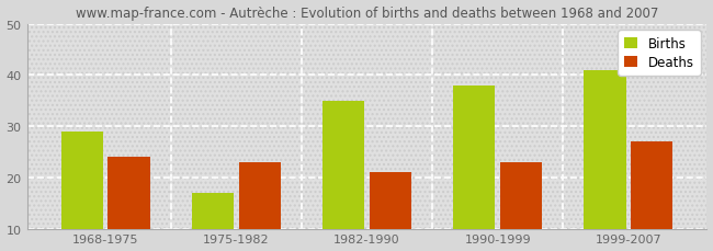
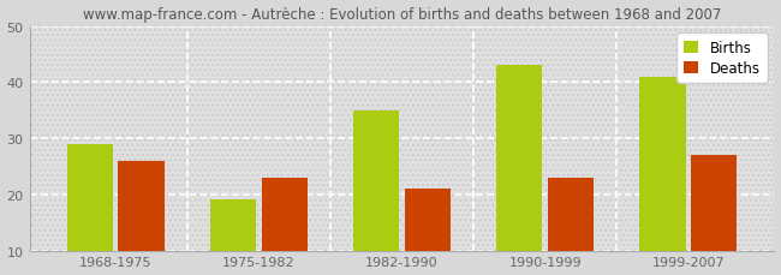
Deaths/1968-1975: 24 -> 26
Births/1975-1982: 17 -> 19
Births/1990-1999: 38 -> 43
